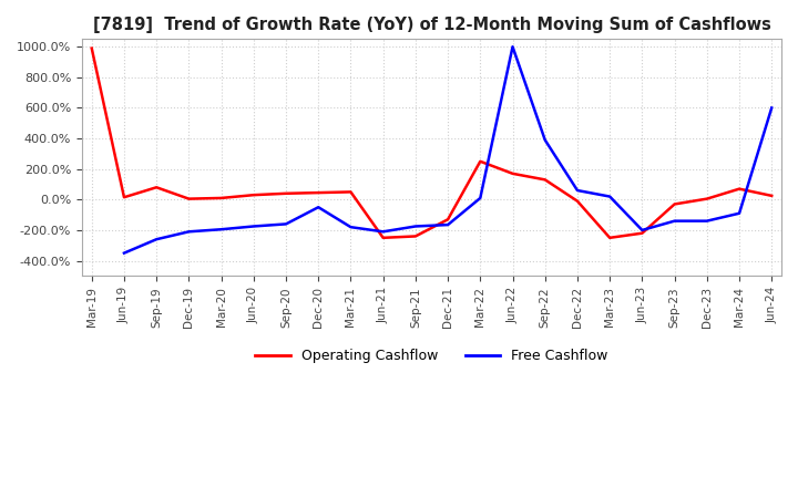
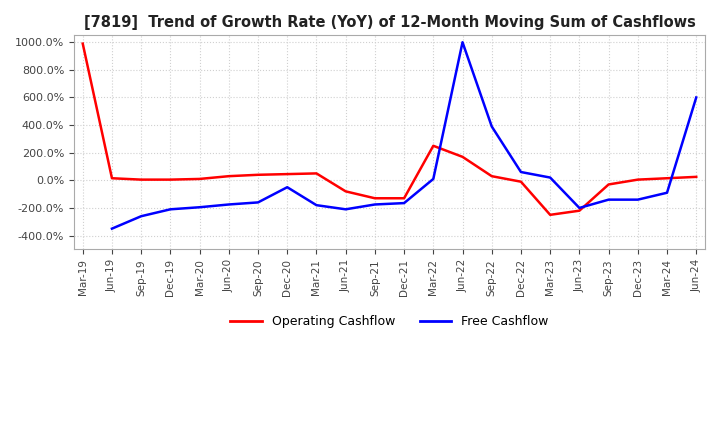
Operating Cashflow/Sep-19: 80% -> 0%
Operating Cashflow/Jun-21: -250% -> -80%
Operating Cashflow/Sep-21: -240% -> -130%
Operating Cashflow/Sep-22: 130% -> 30%
Operating Cashflow/Mar-24: 70% -> 20%
